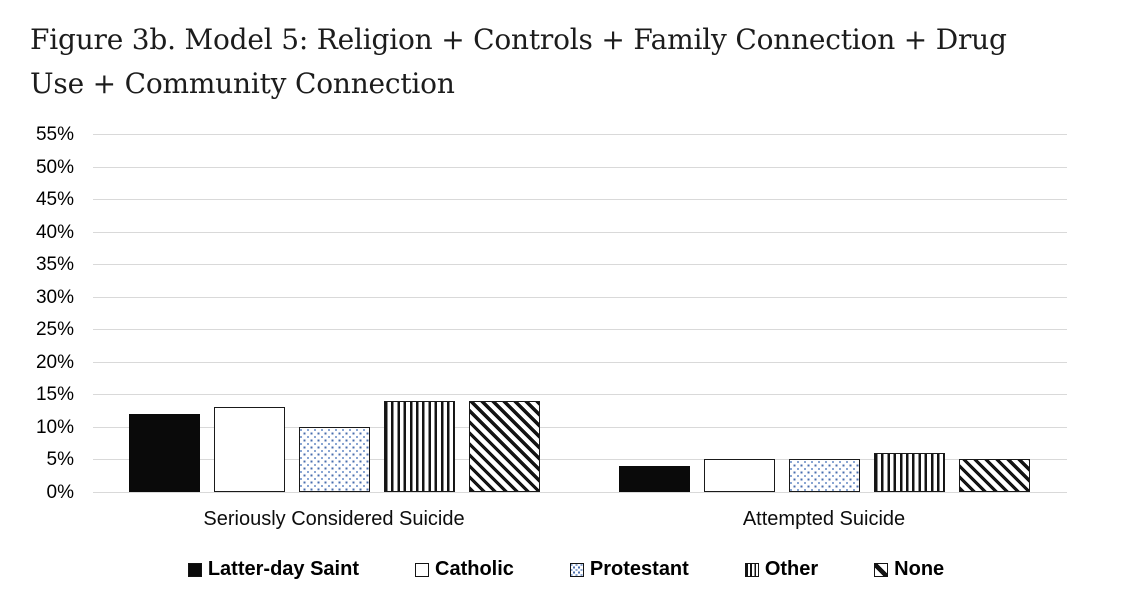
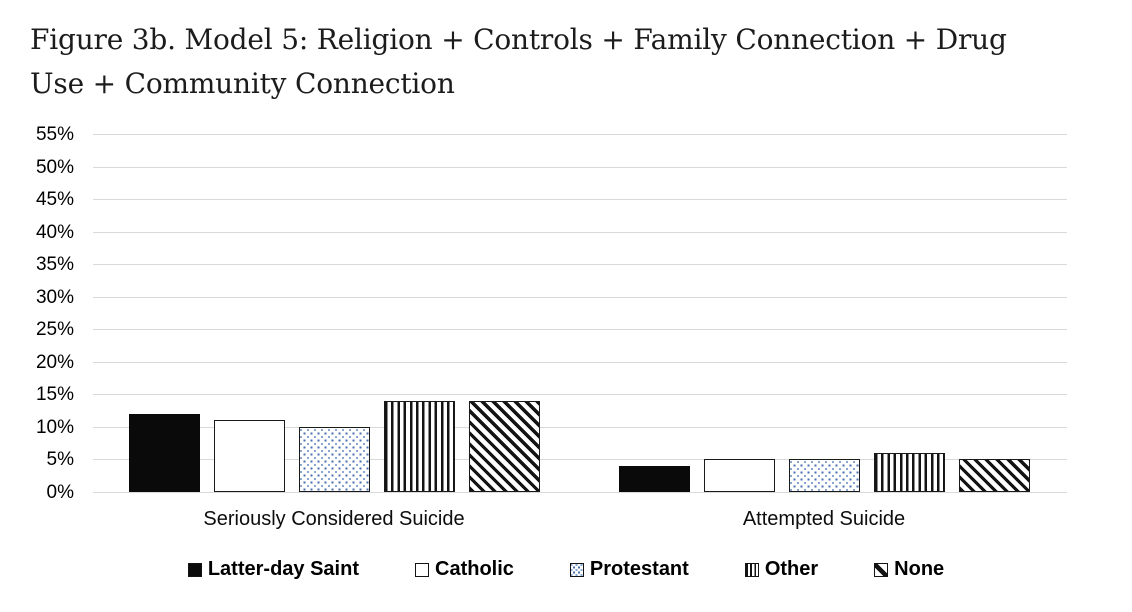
Catholic/Seriously Considered Suicide: 13% -> 11%
